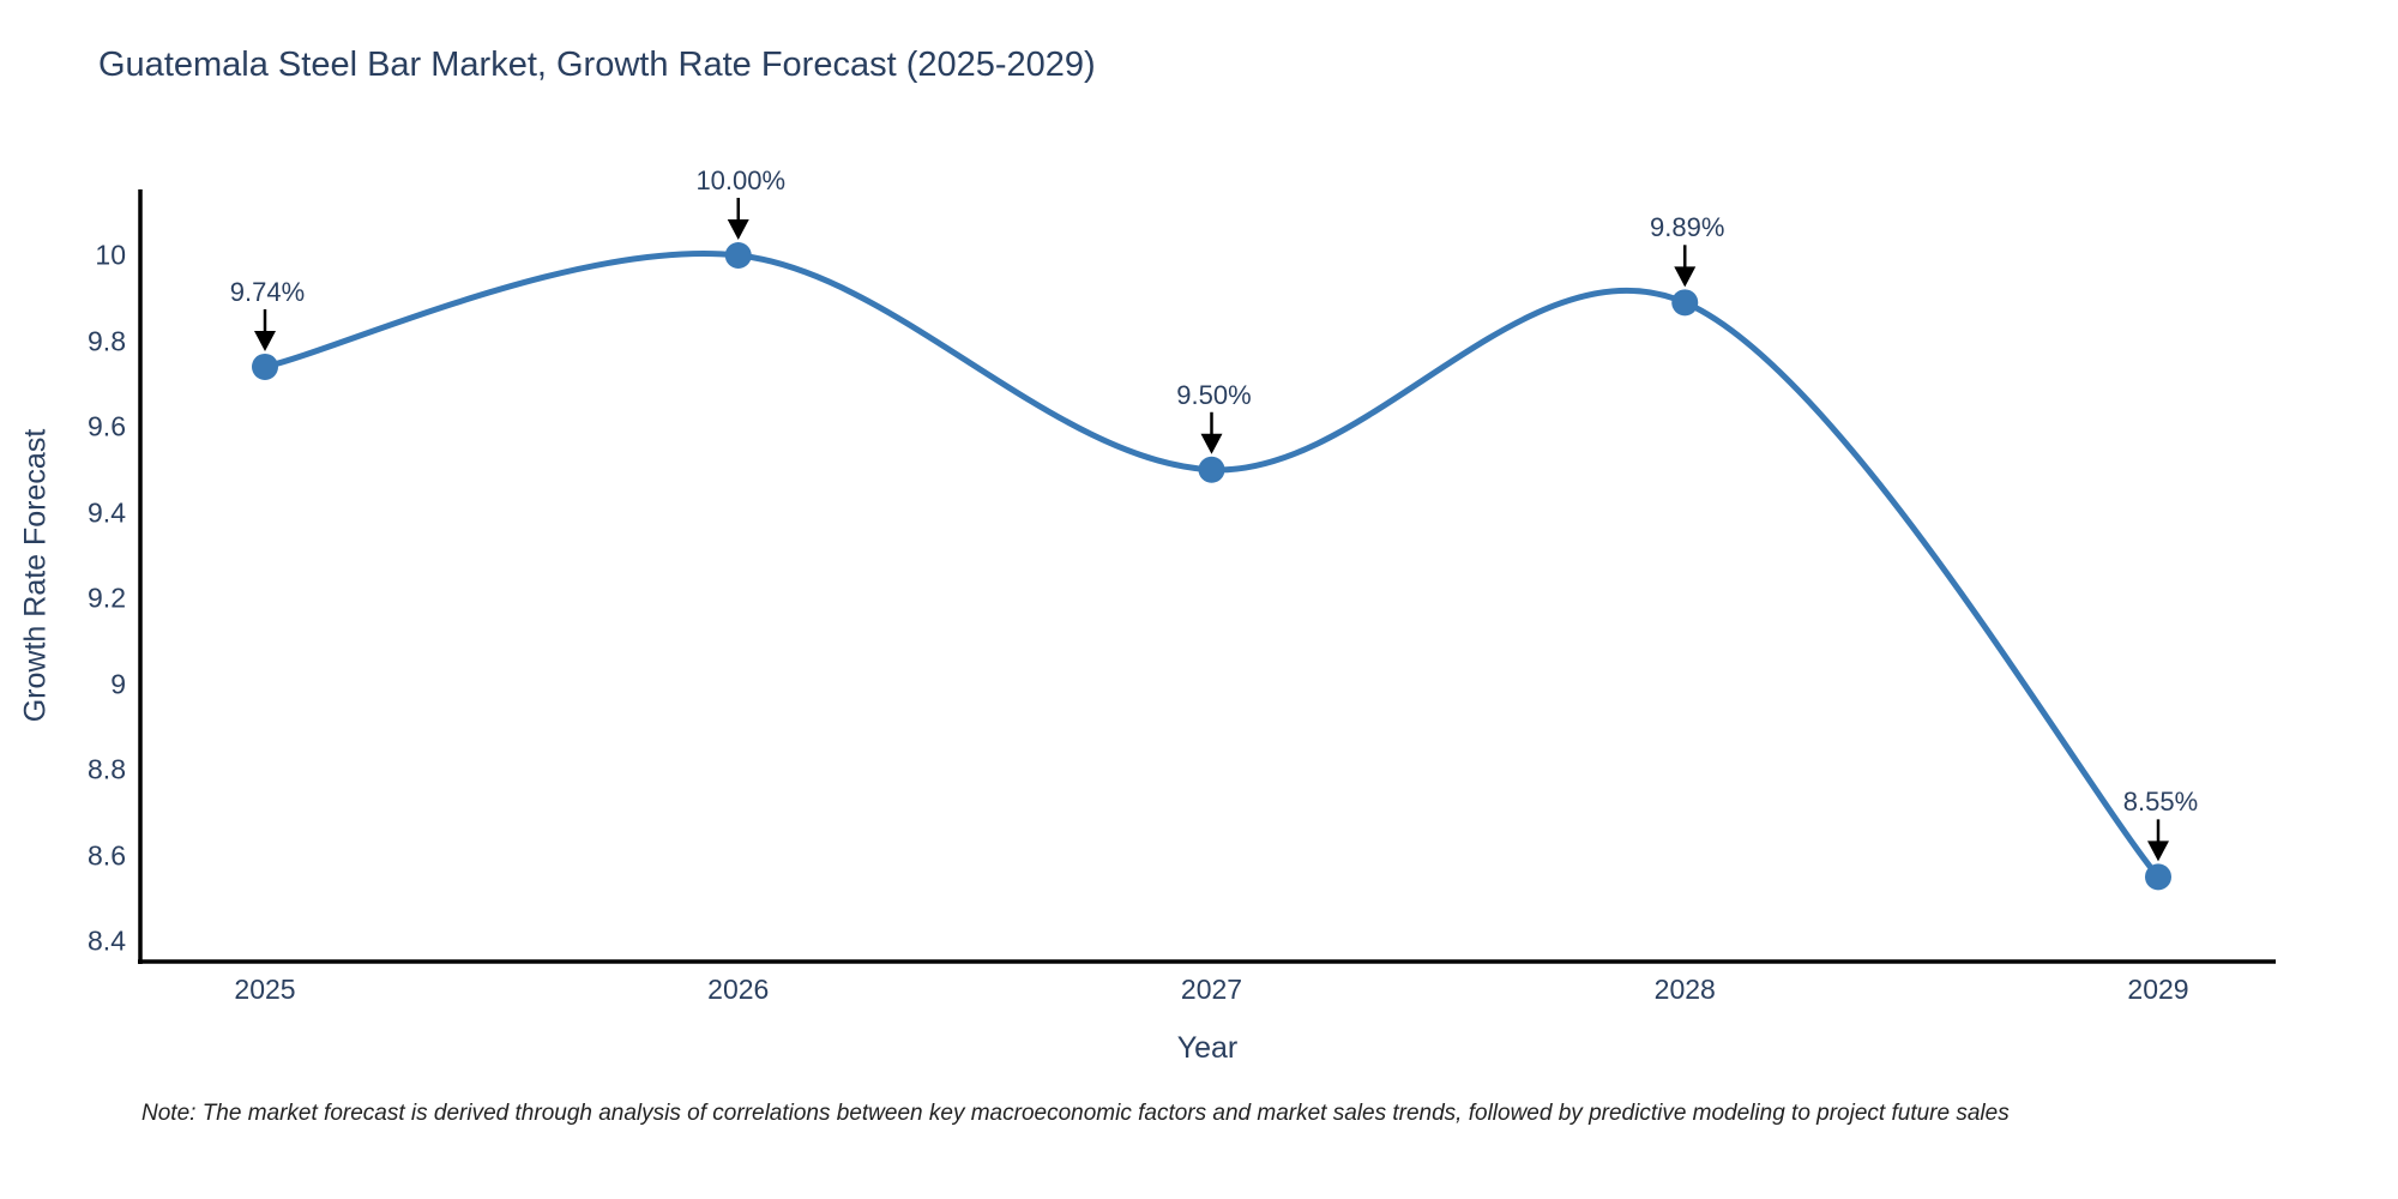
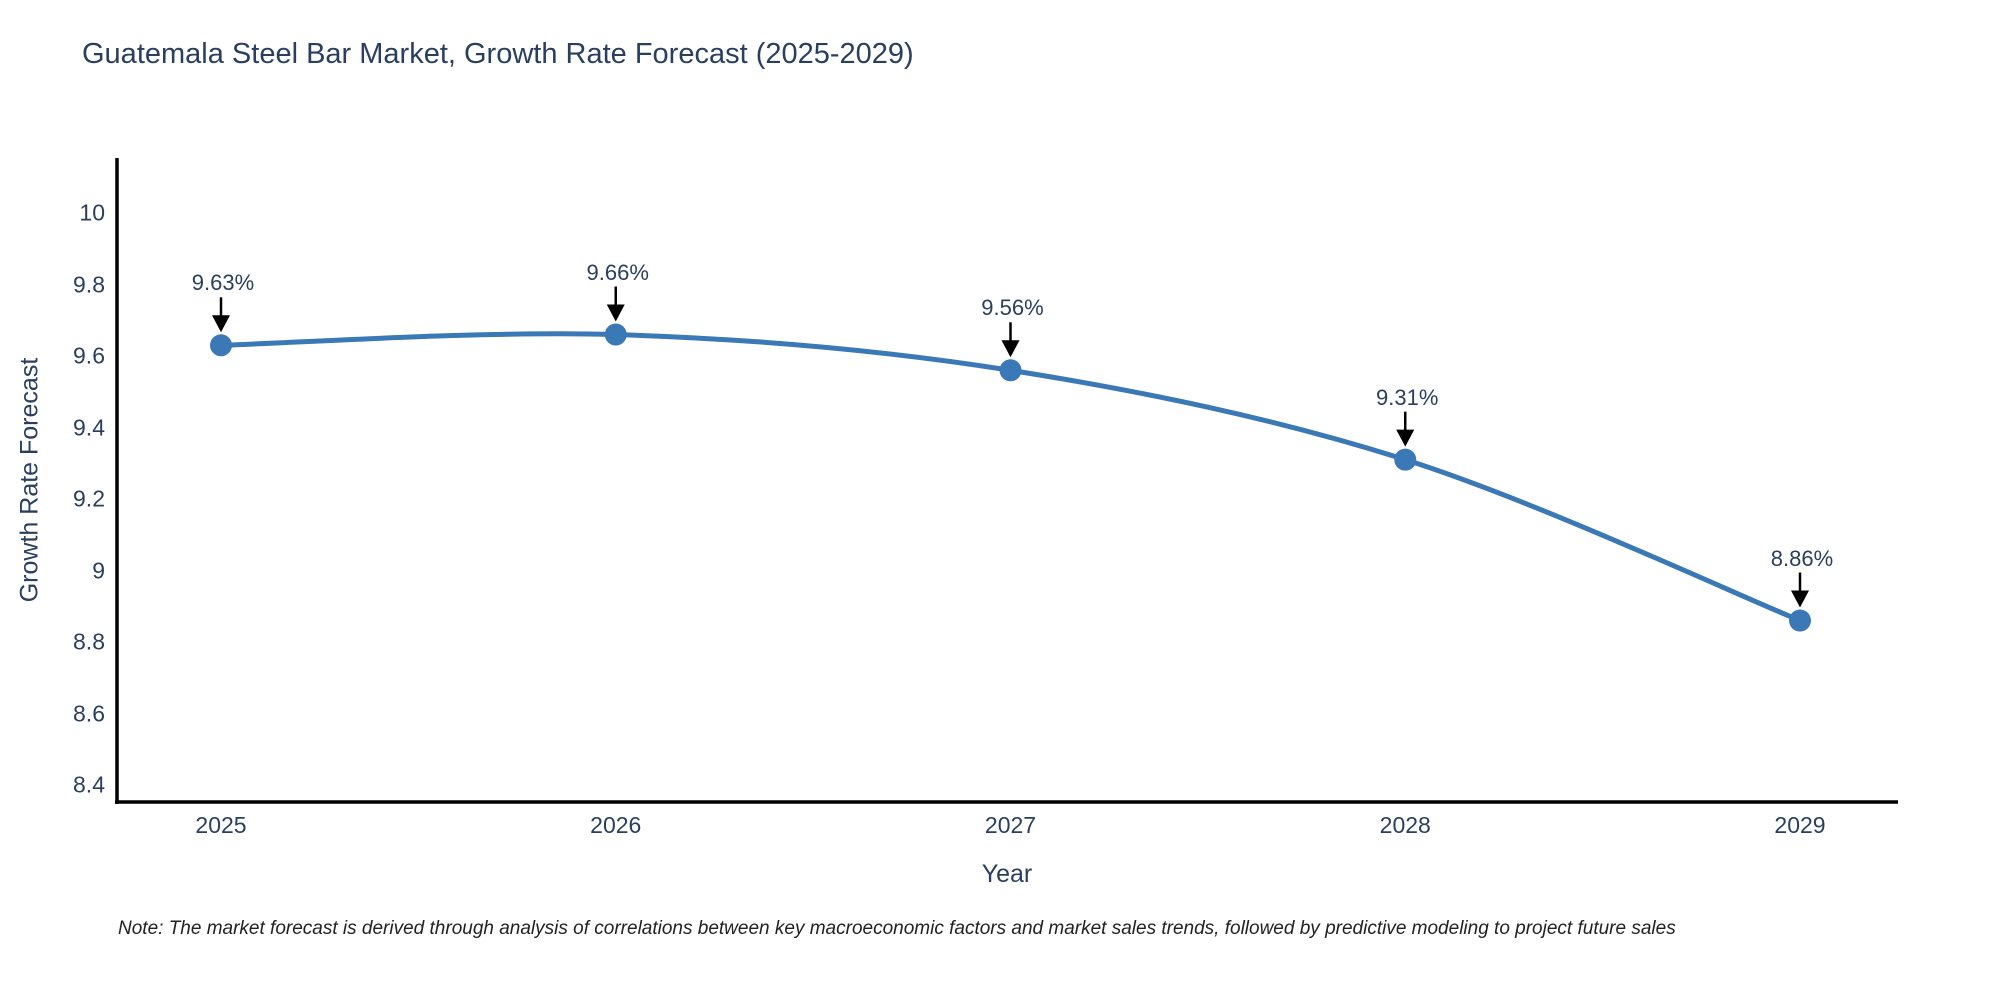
2025: 9.74% -> 9.63%
2026: 10.00% -> 9.66%
2027: 9.50% -> 9.56%
2028: 9.89% -> 9.31%
2029: 8.55% -> 8.86%
